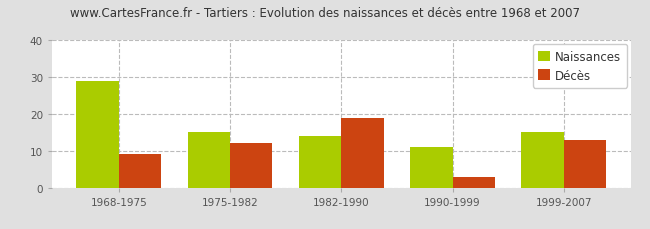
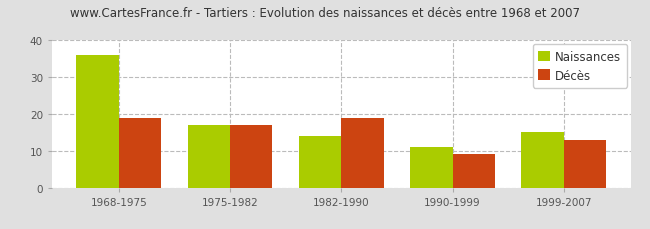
Naissances/1968-1975: 29 -> 36
Décès/1968-1975: 9 -> 19
Naissances/1975-1982: 15 -> 17
Décès/1975-1982: 12 -> 17
Décès/1990-1999: 3 -> 9
